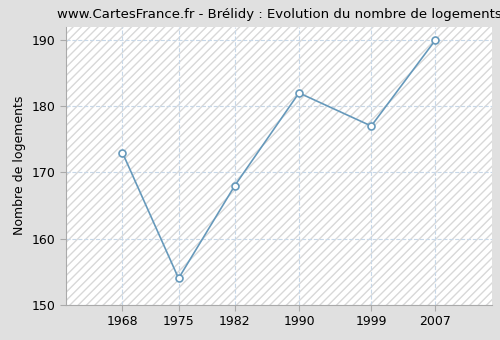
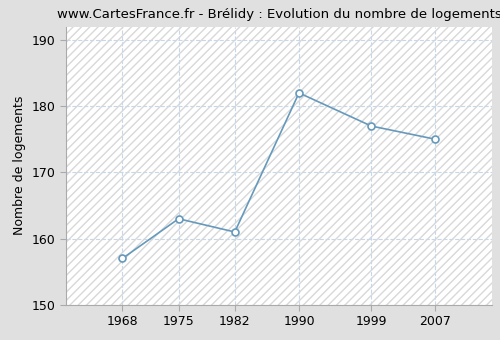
1968: 173 -> 157
1975: 154 -> 163
1982: 168 -> 161
2007: 190 -> 175
